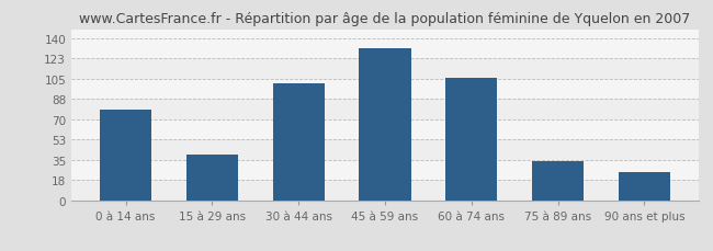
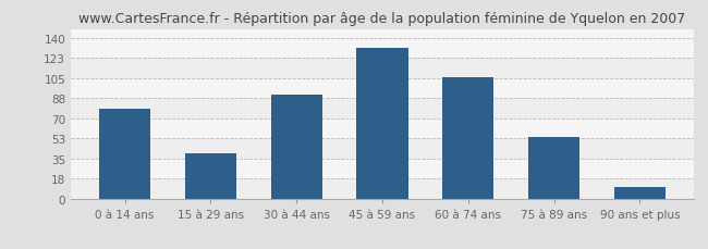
30 à 44 ans: 101 -> 91
75 à 89 ans: 34 -> 54
90 ans et plus: 25 -> 10
